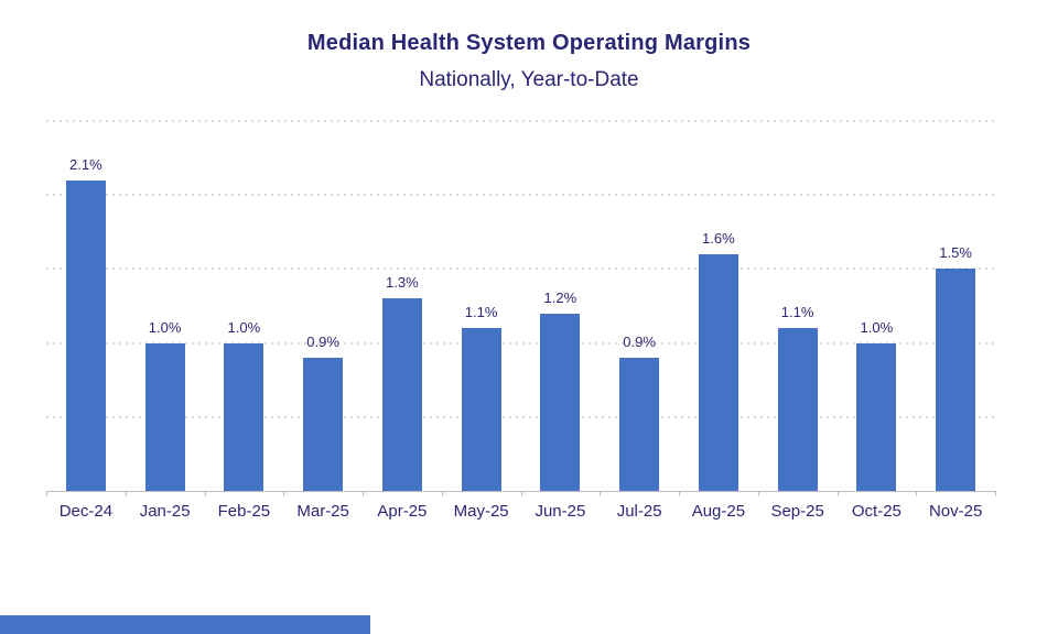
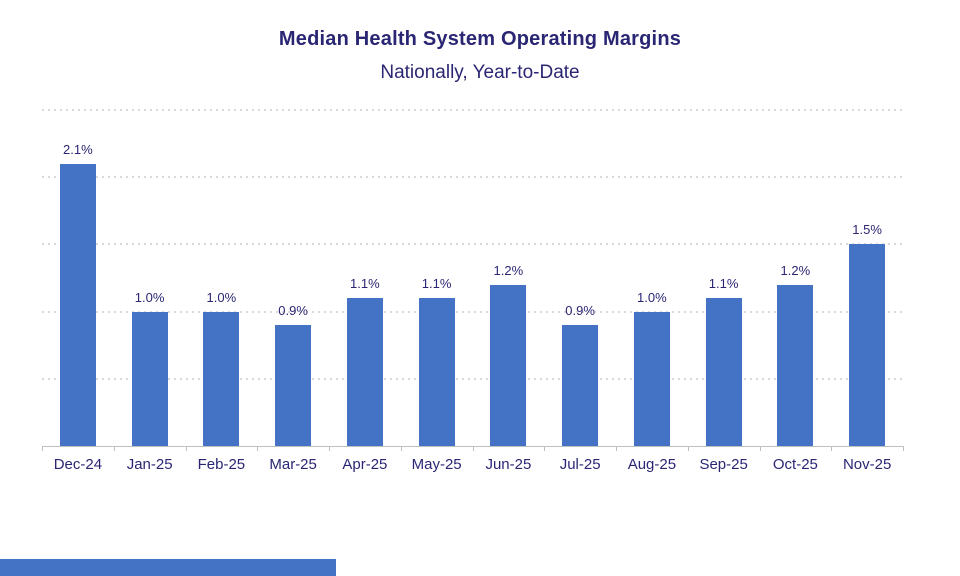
Apr-25: 1.3% -> 1.1%
Aug-25: 1.6% -> 1.0%
Oct-25: 1.0% -> 1.2%
